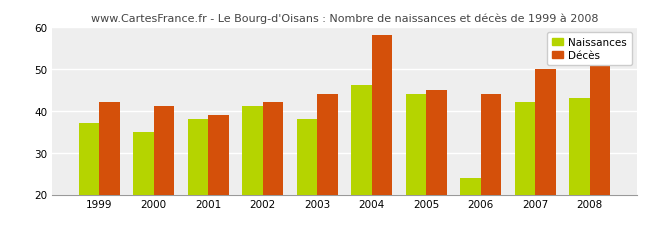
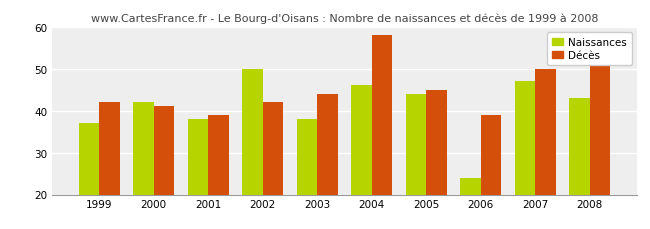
Naissances/2000: 35 -> 42
Naissances/2002: 41 -> 50
Décès/2006: 44 -> 39
Naissances/2007: 42 -> 47
